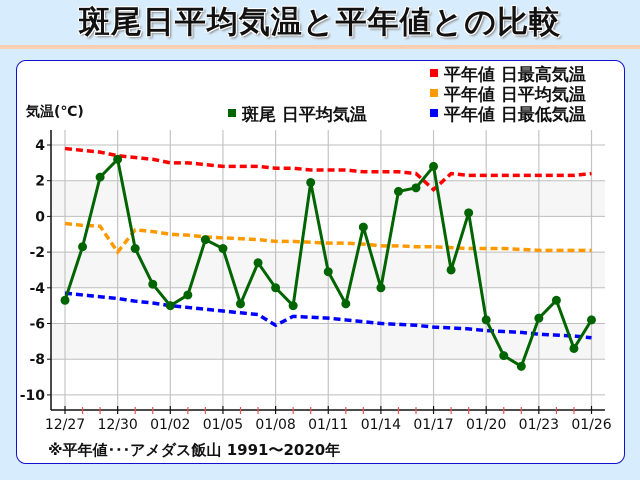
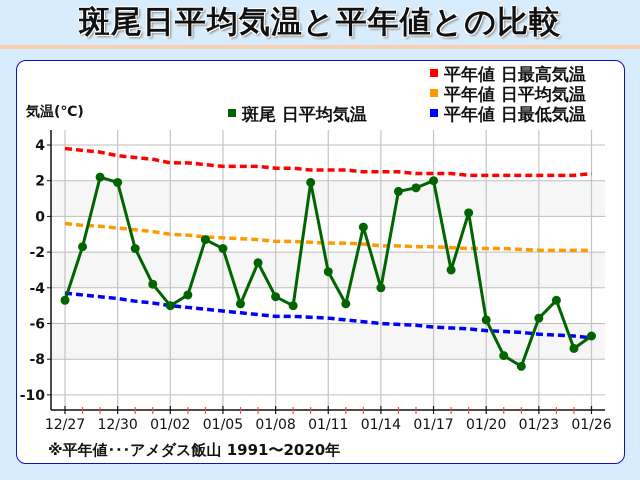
斑尾 日平均気温/12/30: 3.2 -> 1.9
平年値 日平均気温/12/30: -2.0 -> -0.7
斑尾 日平均気温/01/08: -4.0 -> -4.5
平年値 日最低気温/01/08: -6.1 -> -5.6
斑尾 日平均気温/01/17: 2.8 -> 2.0
平年値 日最高気温/01/17: 1.5 -> 2.4
斑尾 日平均気温/01/26: -5.8 -> -6.7
